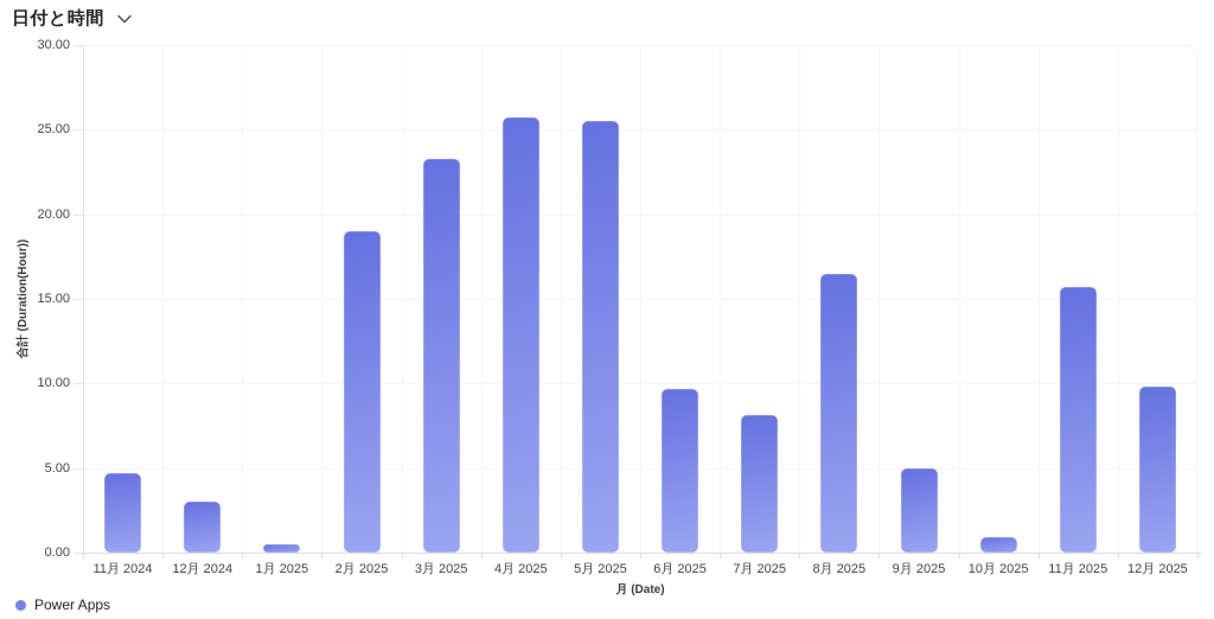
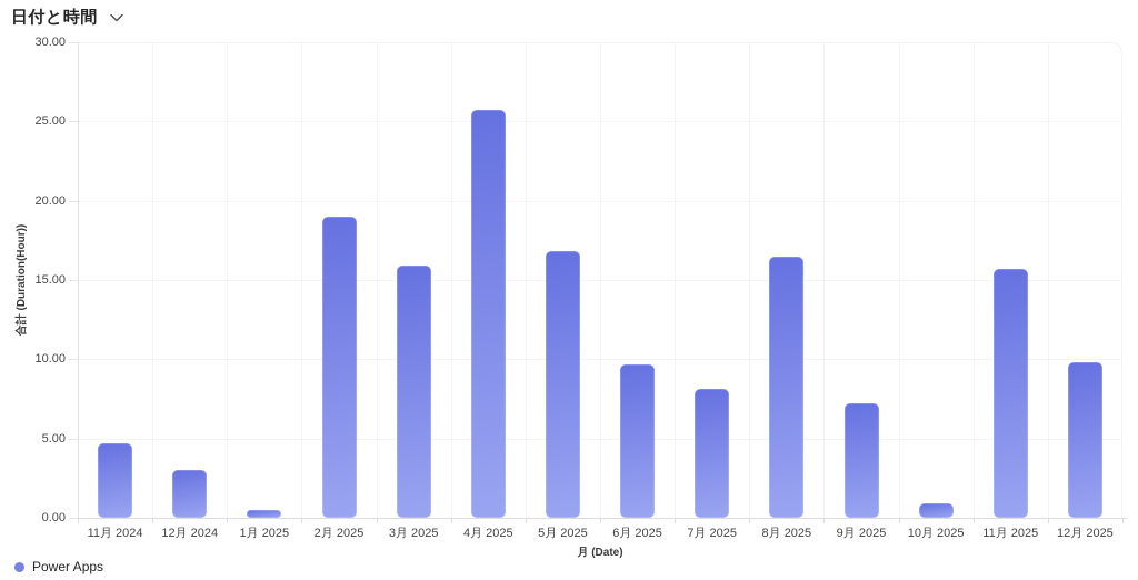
3月 2025: 23.3 -> 15.9
5月 2025: 25.5 -> 16.8
9月 2025: 5.0 -> 7.2
